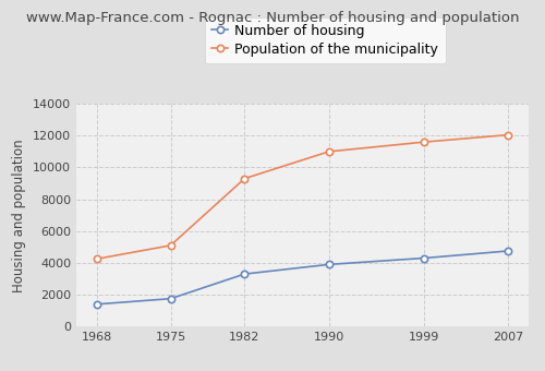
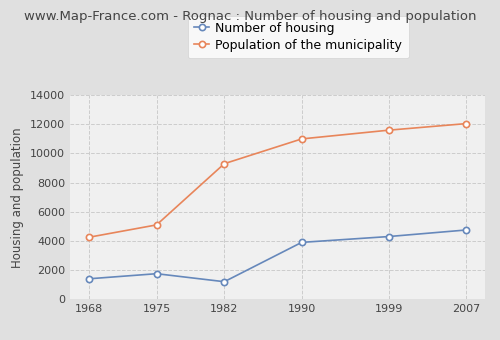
Number of housing/1982: 3300 -> 1200
